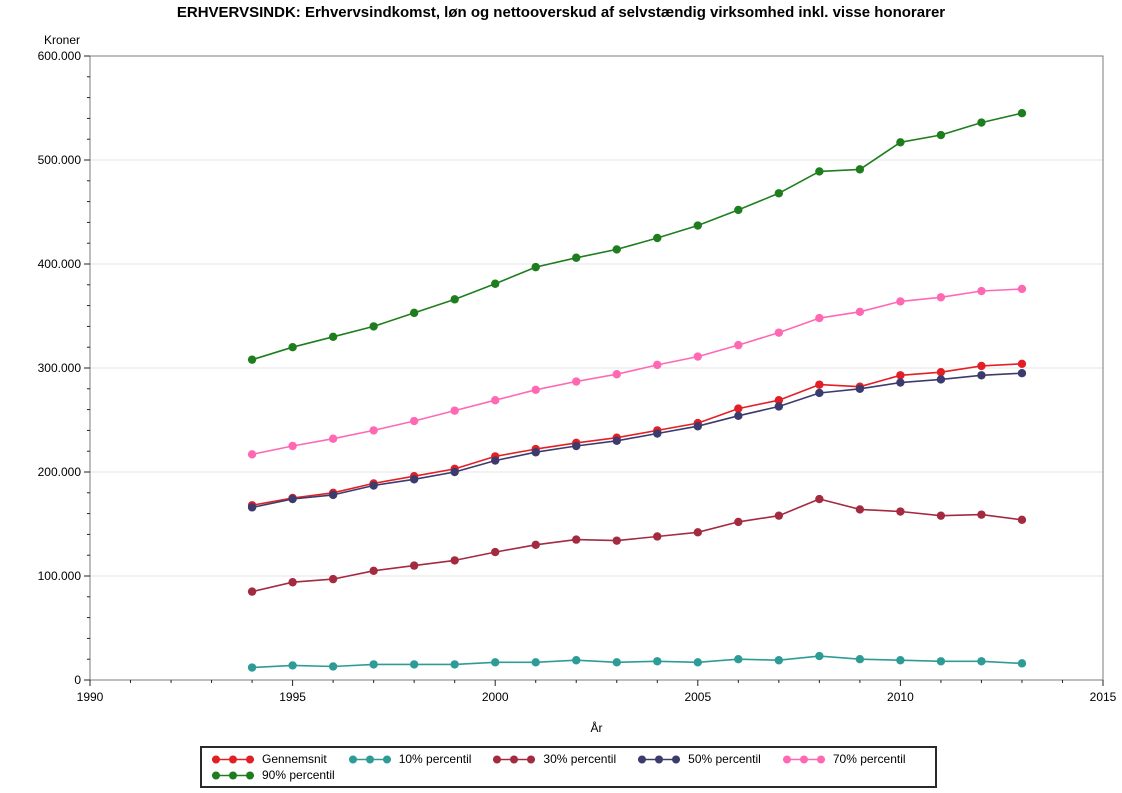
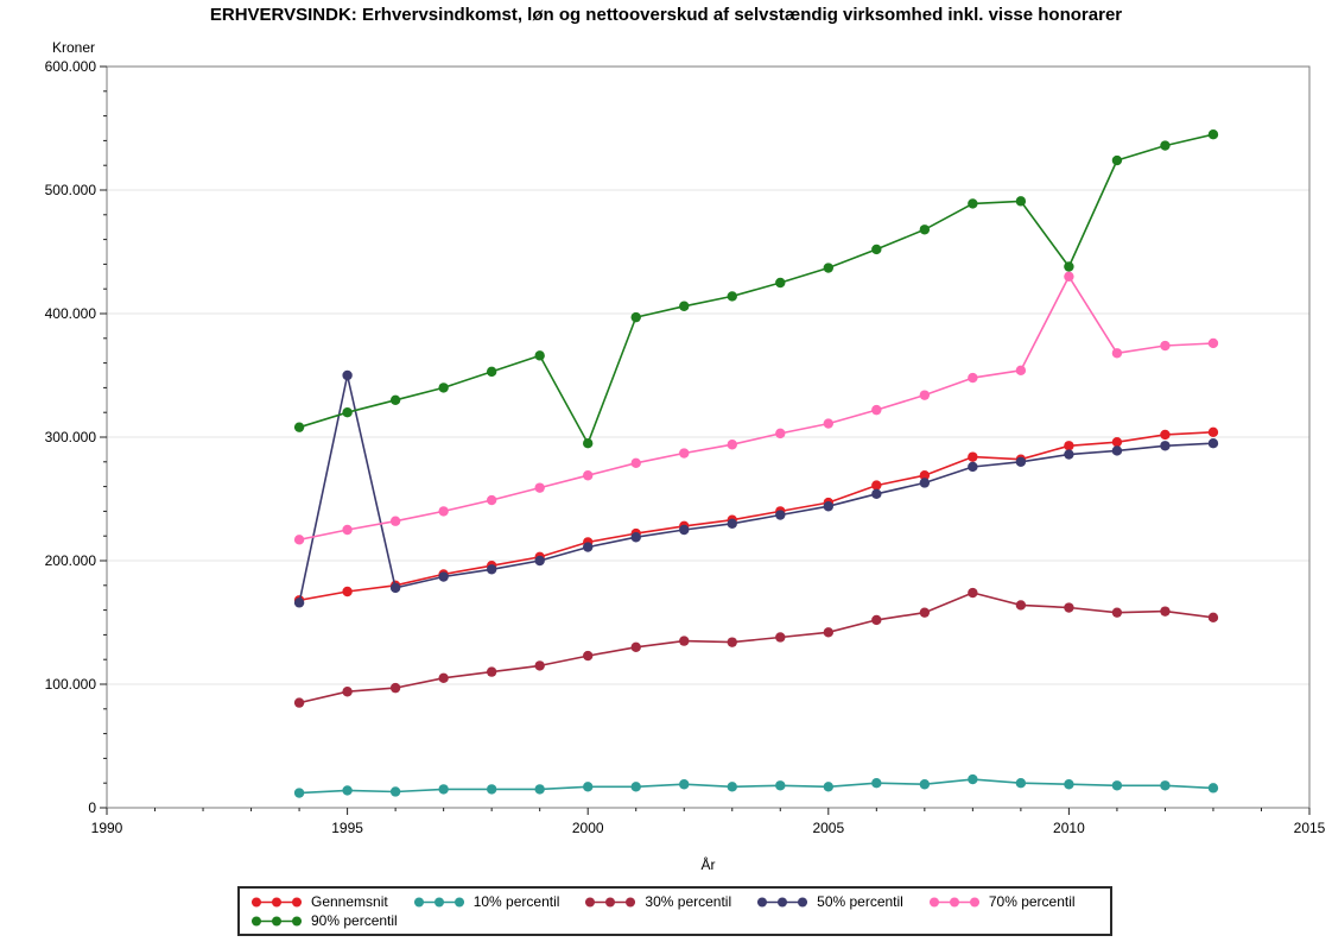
50% percentil/1995: 174000 -> 350000
90% percentil/2000: 381000 -> 295000
70% percentil/2010: 364000 -> 430000
90% percentil/2010: 517000 -> 438000
